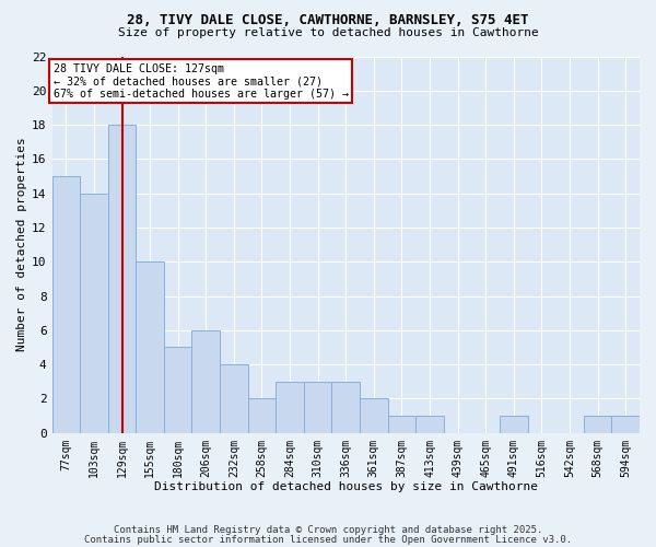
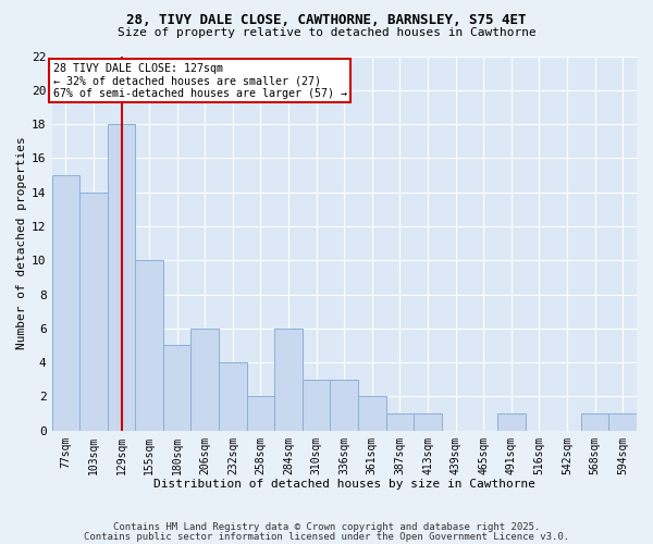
284sqm: 3 -> 6
